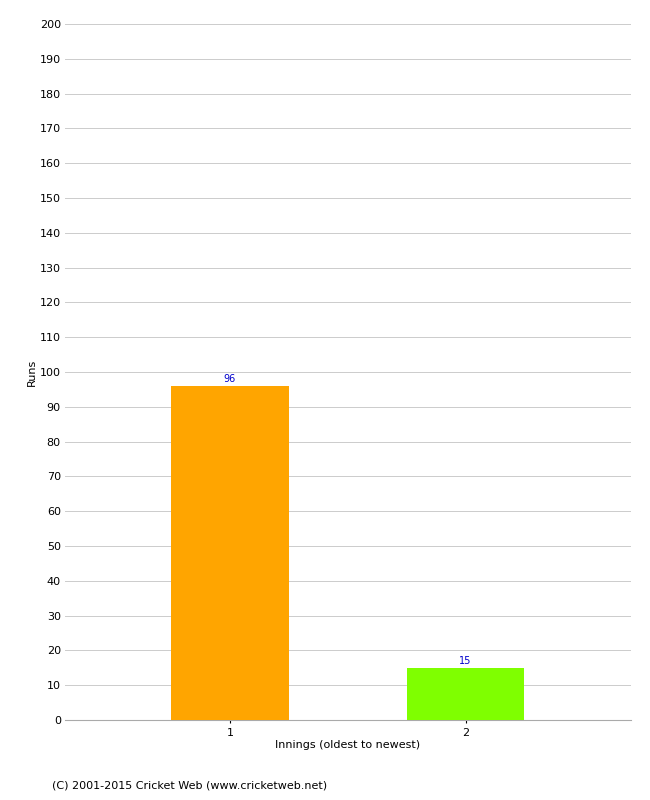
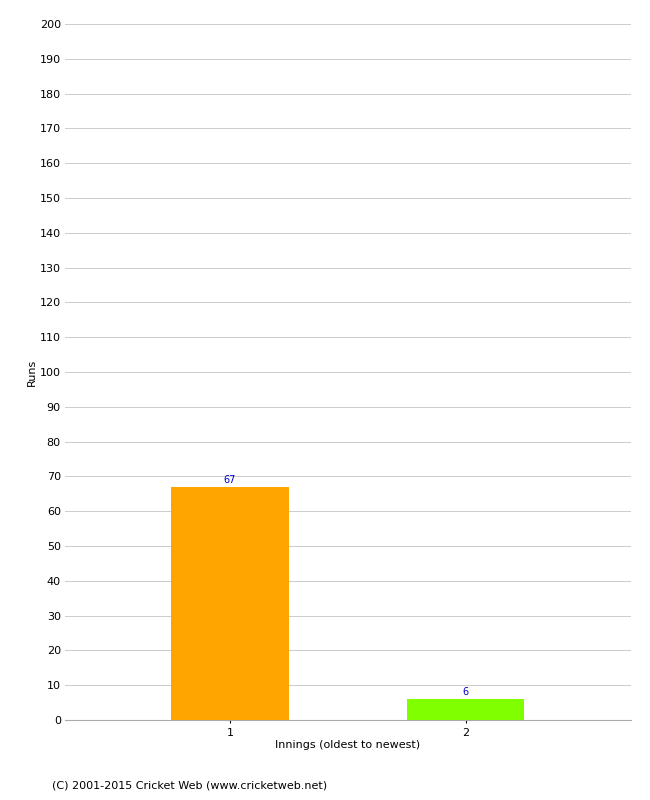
1: 96 -> 67
2: 15 -> 6
